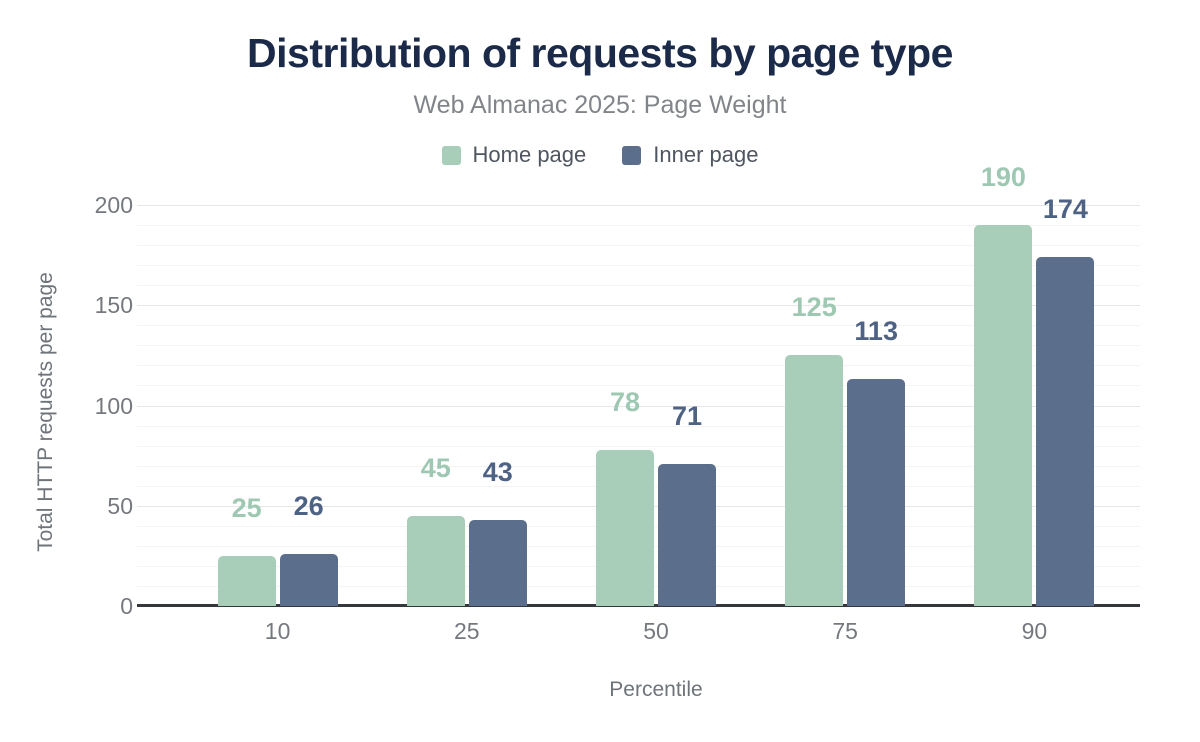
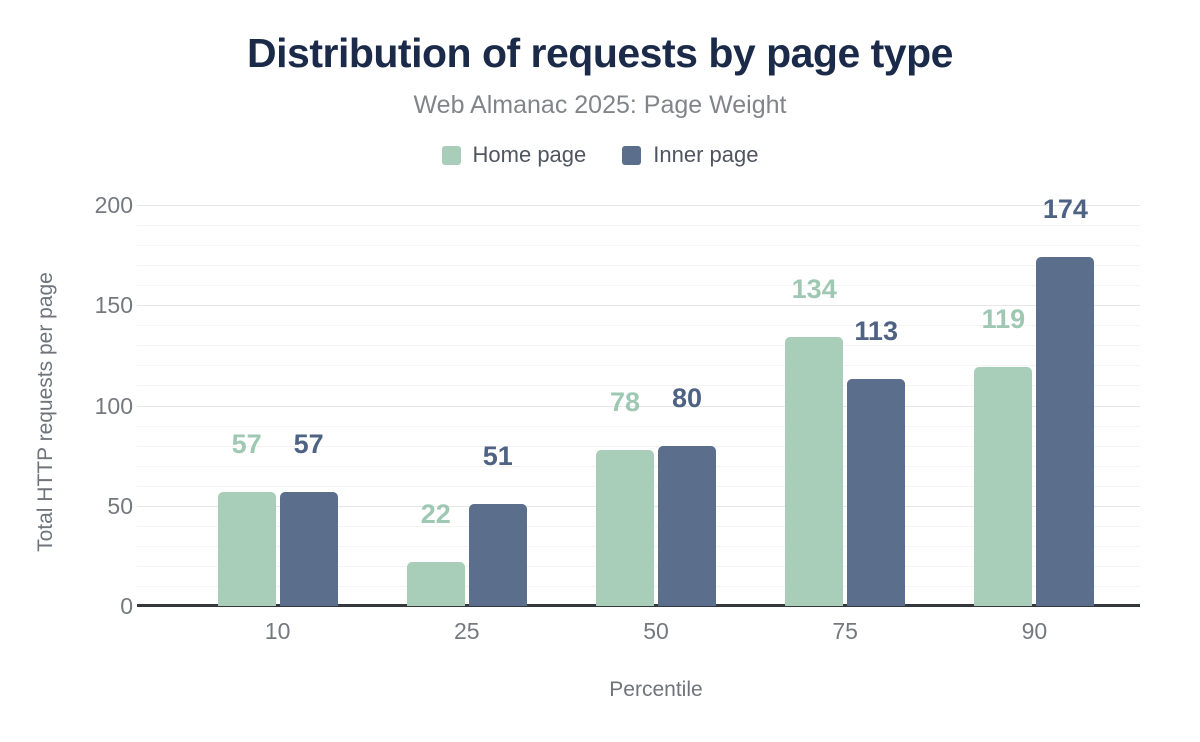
Home page/10: 25 -> 57
Inner page/10: 26 -> 57
Home page/25: 45 -> 22
Inner page/25: 43 -> 51
Inner page/50: 71 -> 80
Home page/75: 125 -> 134
Home page/90: 190 -> 119
